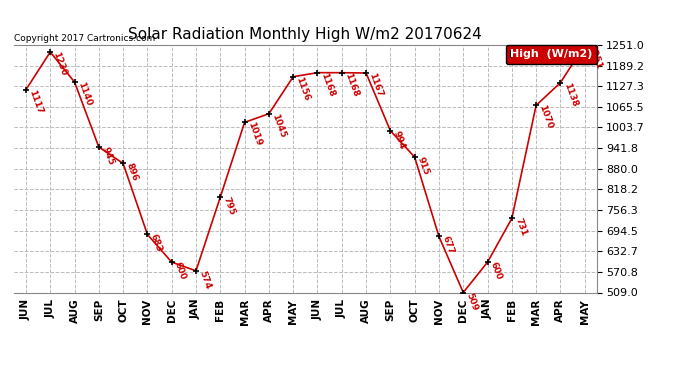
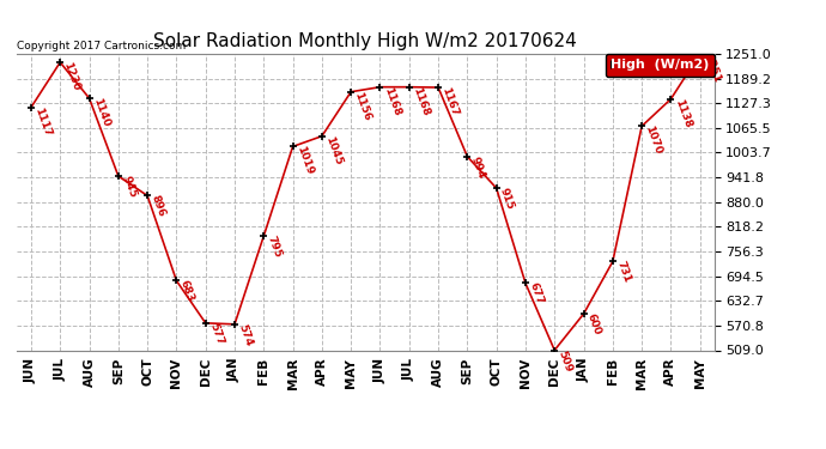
DEC: 600 -> 577
